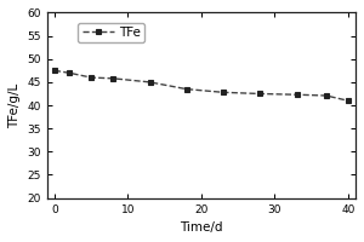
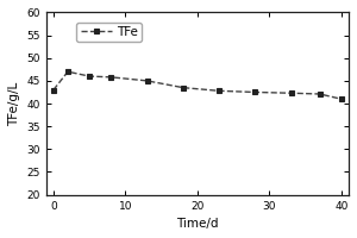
0: 47.5 -> 43.0
